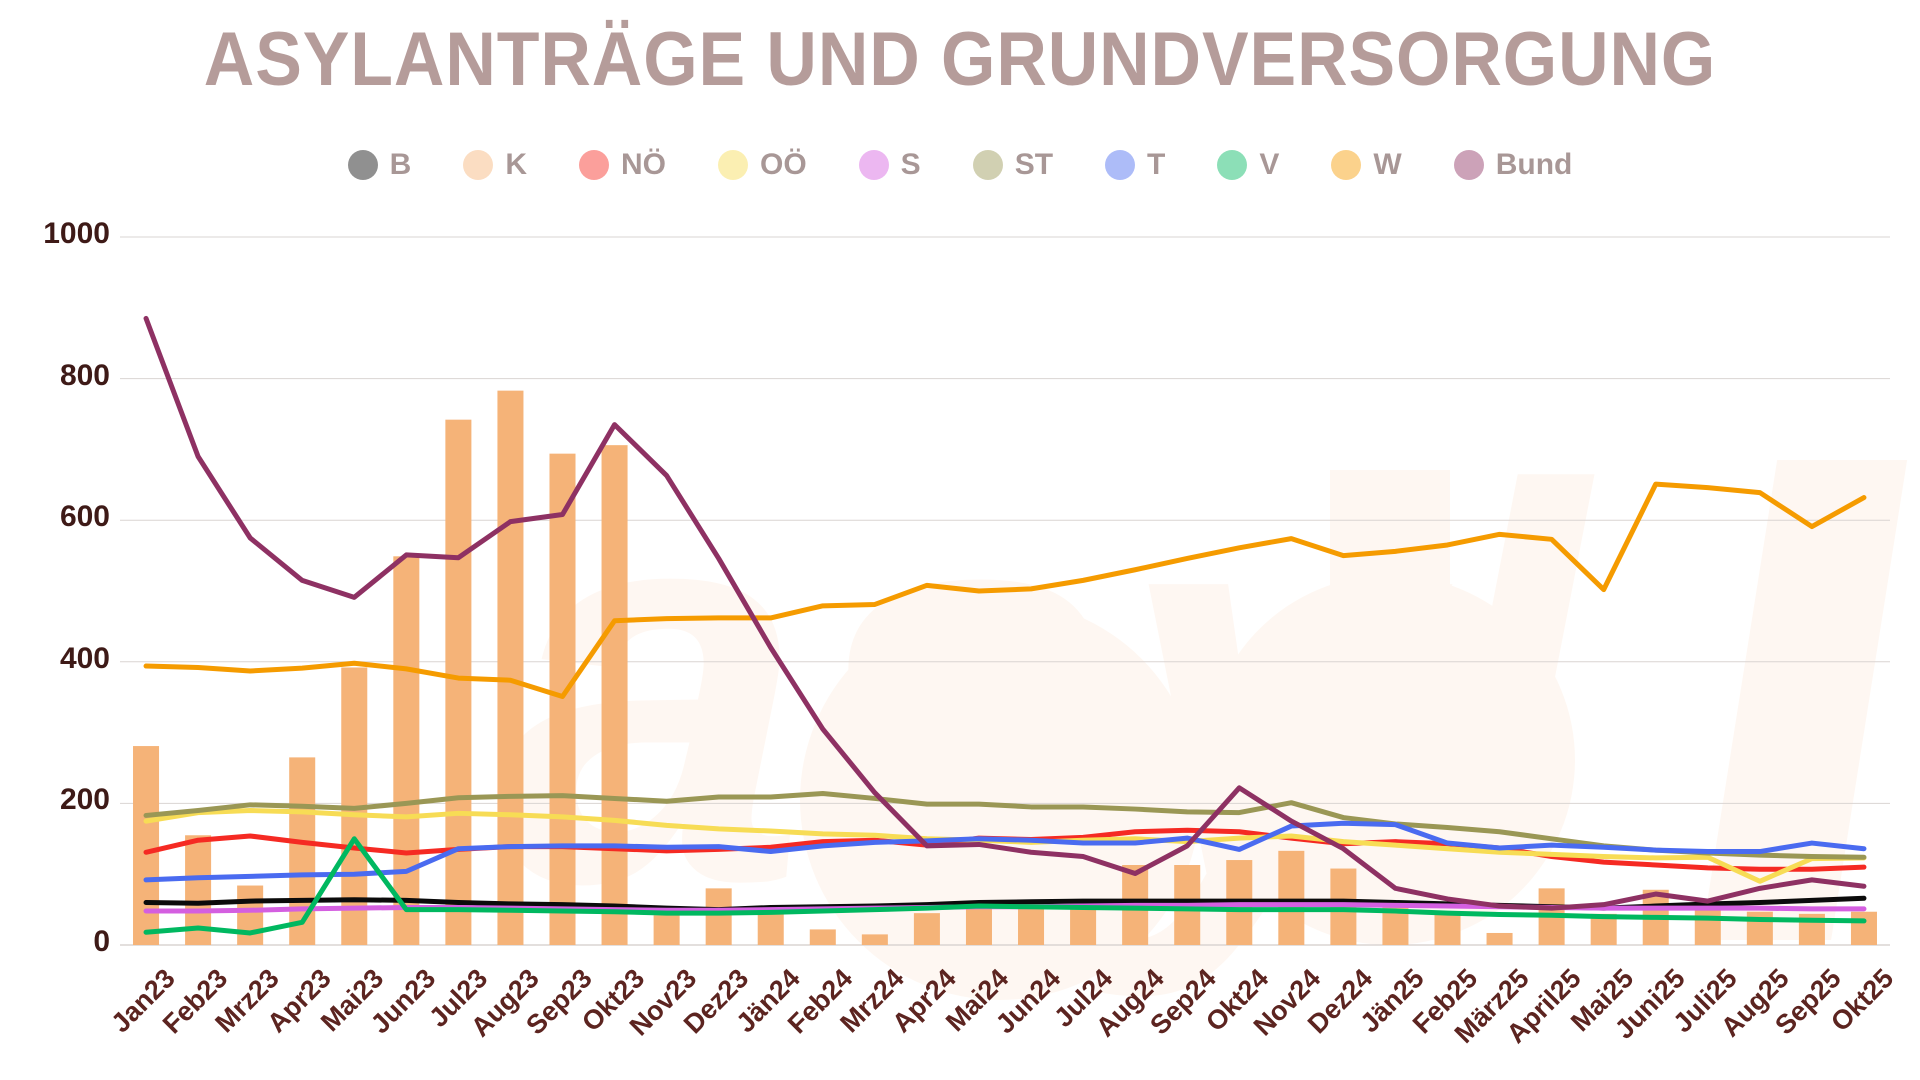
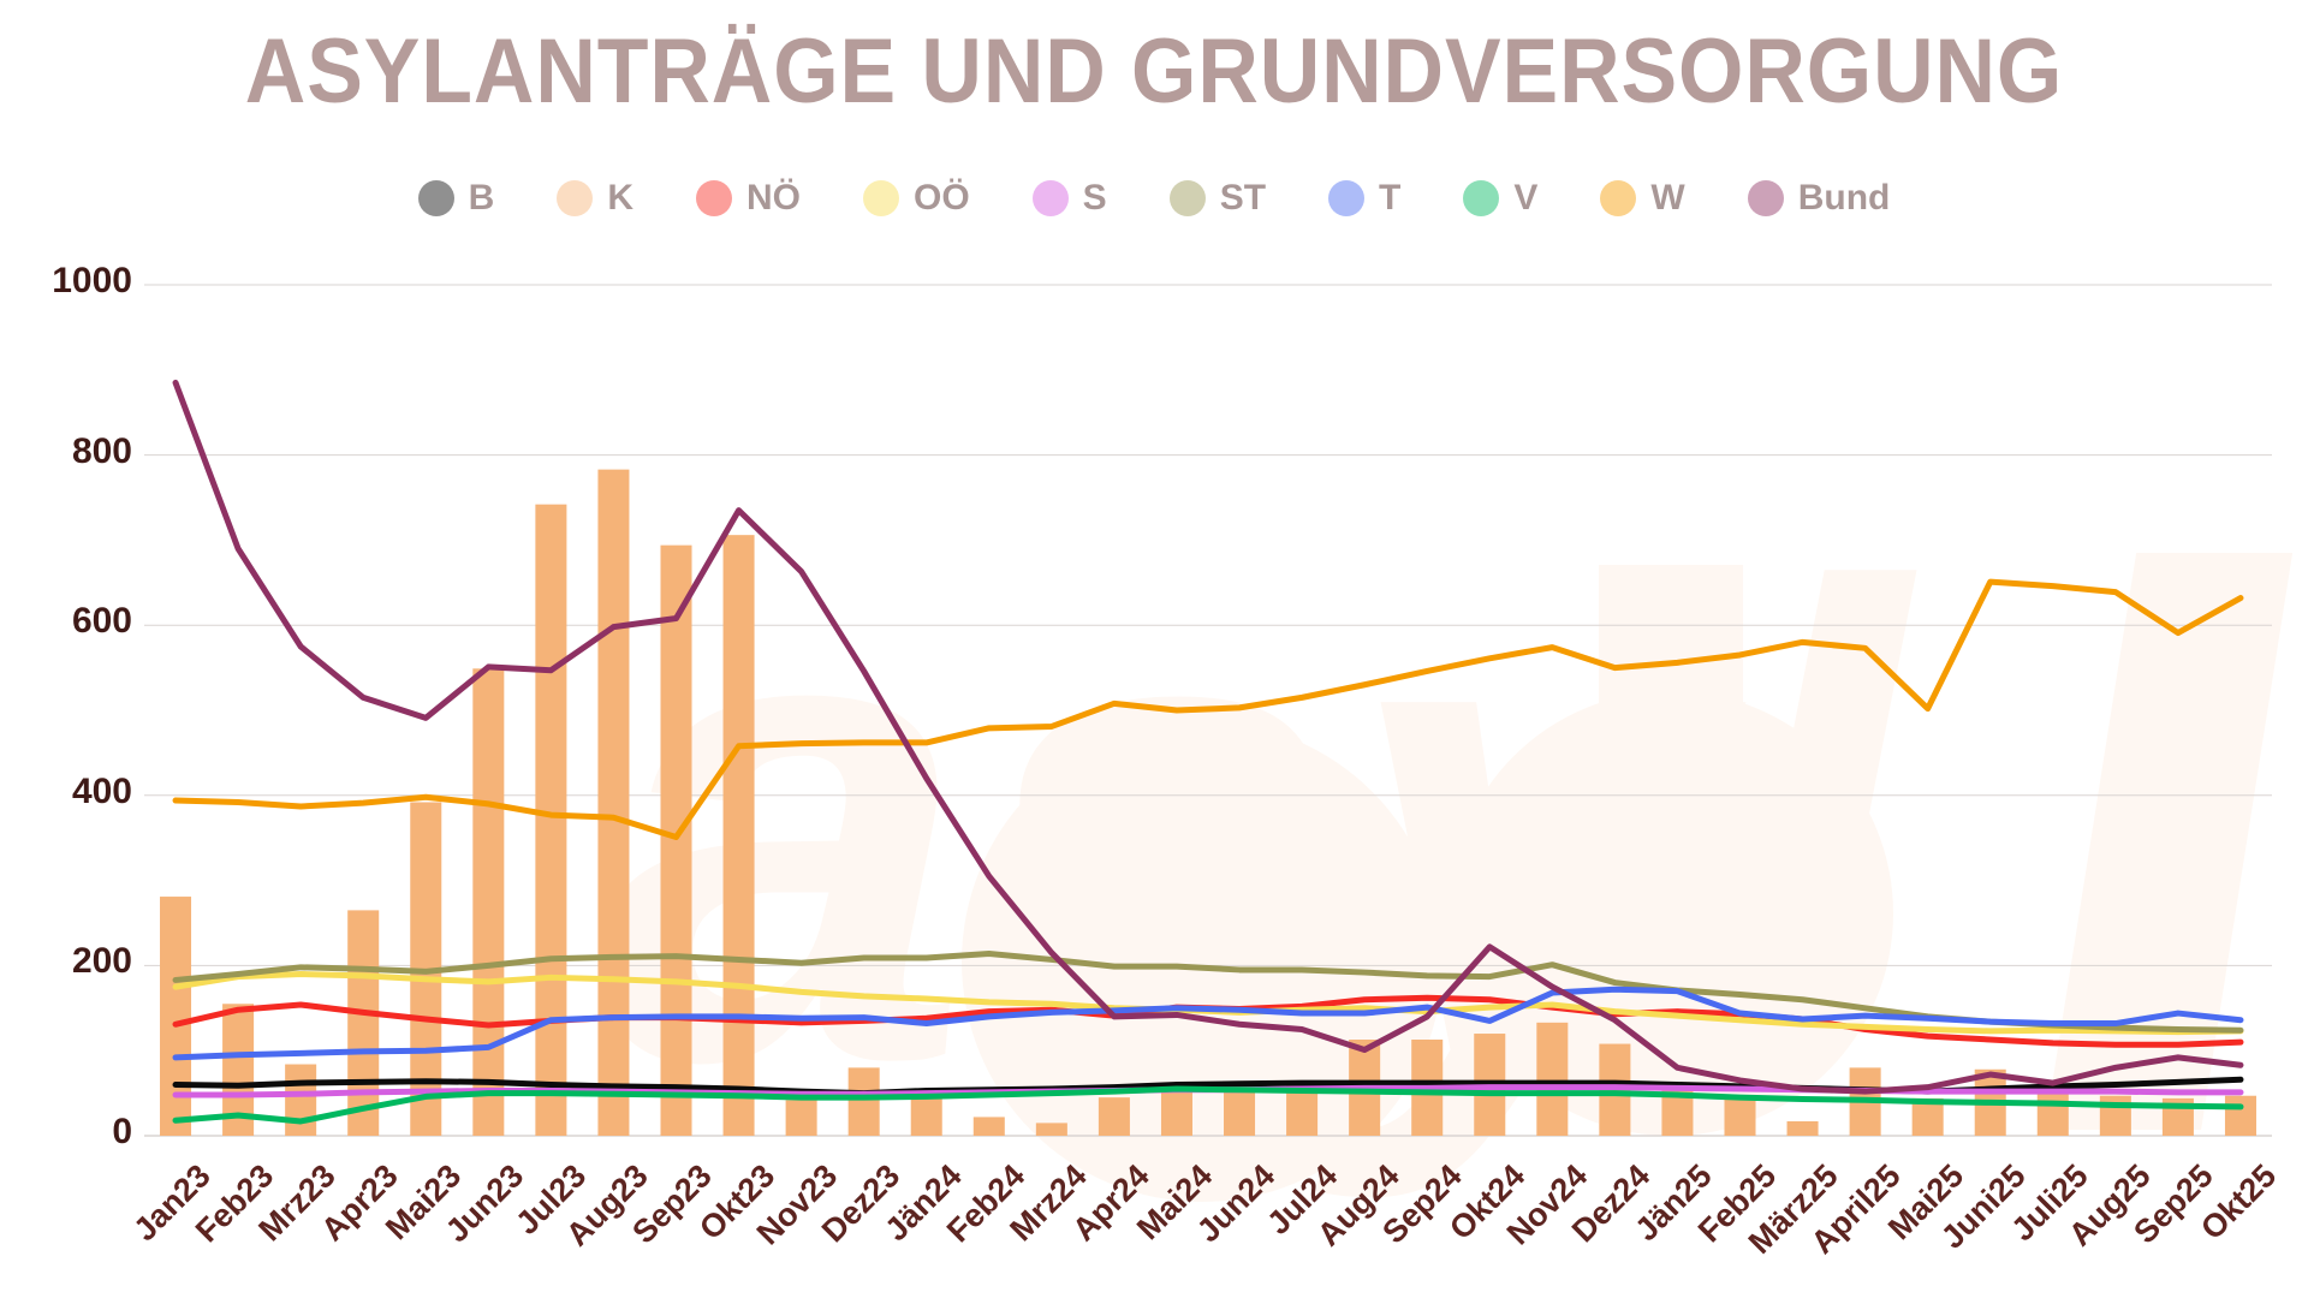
V/Mai23: 150 -> 50
OÖ/Aug25: 90 -> 120
